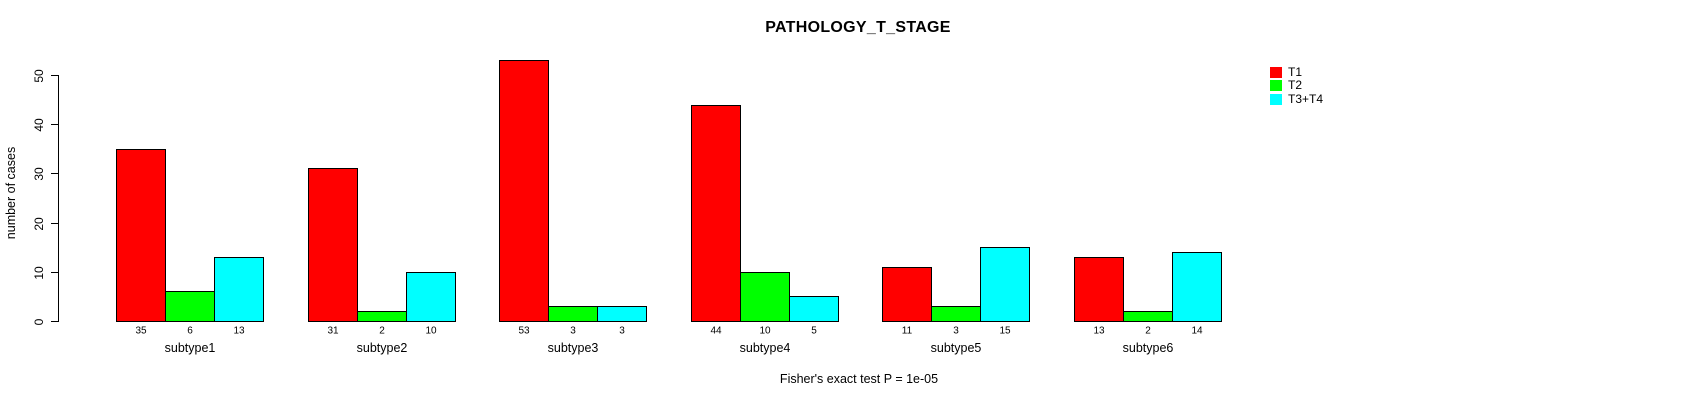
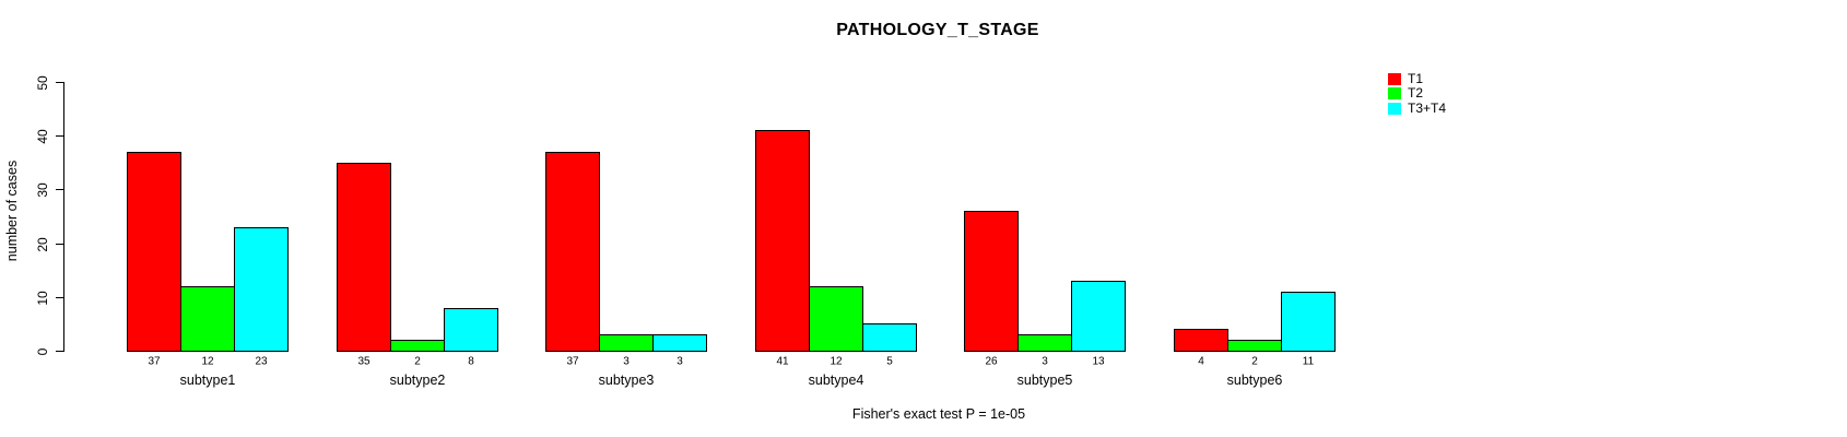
T1/subtype1: 35 -> 37
T2/subtype1: 6 -> 12
T3+T4/subtype1: 13 -> 23
T1/subtype2: 31 -> 35
T3+T4/subtype2: 10 -> 8
T1/subtype3: 53 -> 37
T1/subtype4: 44 -> 41
T2/subtype4: 10 -> 12
T1/subtype5: 11 -> 26
T3+T4/subtype5: 15 -> 13
T1/subtype6: 13 -> 4
T3+T4/subtype6: 14 -> 11
